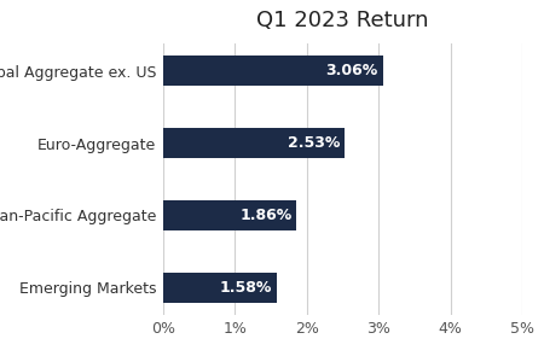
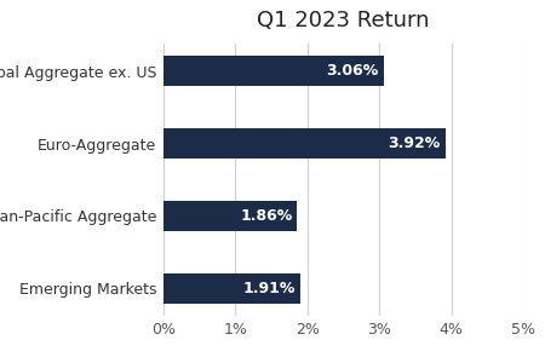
Euro-Aggregate: 2.53% -> 3.92%
Emerging Markets: 1.58% -> 1.91%
